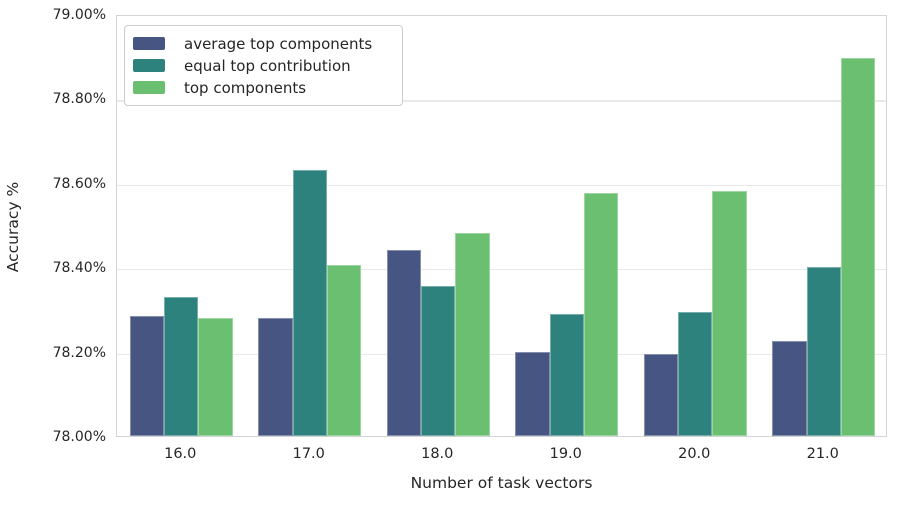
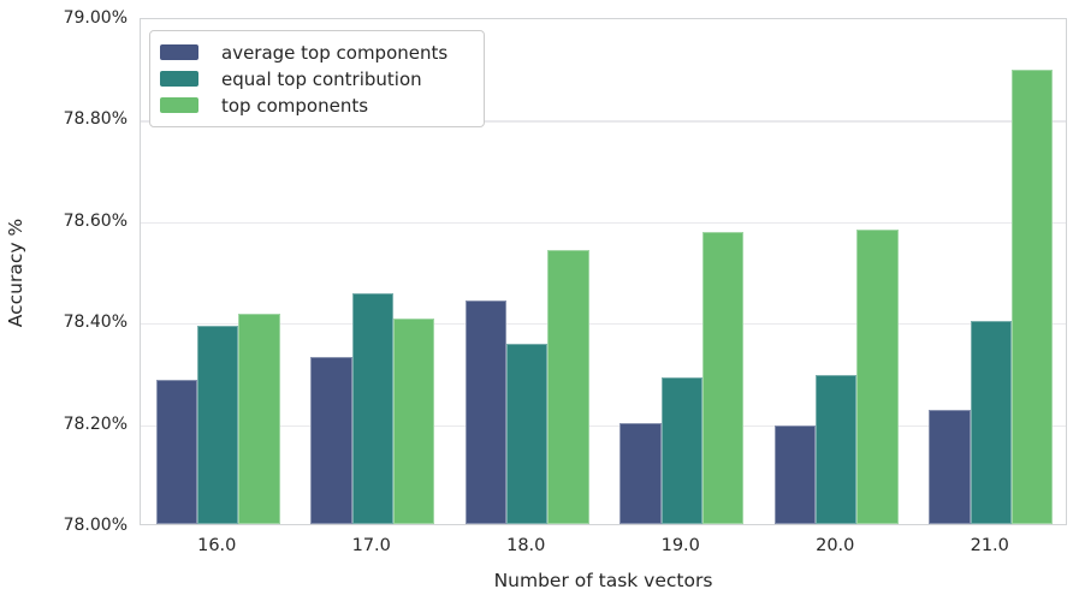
equal top contribution/16.0: 78.33% -> 78.39%
top components/16.0: 78.28% -> 78.42%
average top components/17.0: 78.28% -> 78.33%
equal top contribution/17.0: 78.63% -> 78.45%
top components/18.0: 78.48% -> 78.54%
